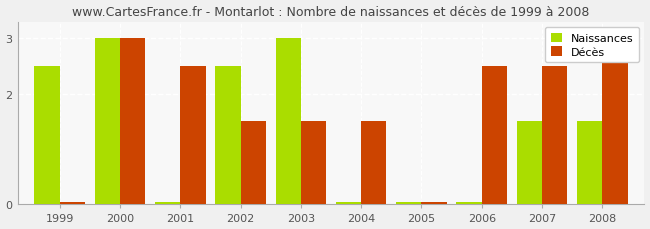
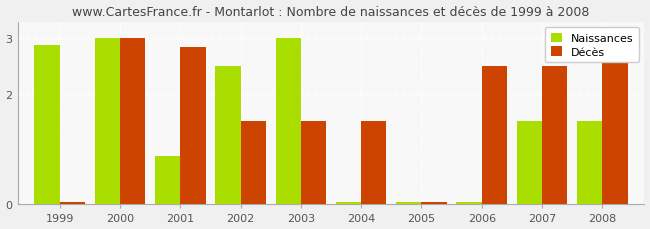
Naissances/1999: 2.50 -> 2.88
Naissances/2001: 0.05 -> 0.88
Décès/2001: 2.50 -> 2.84
